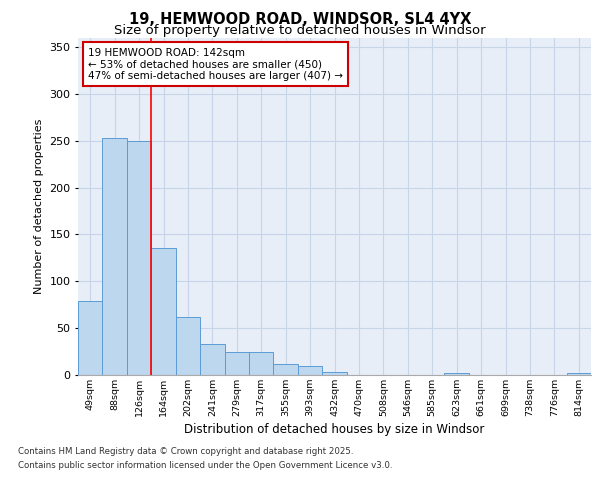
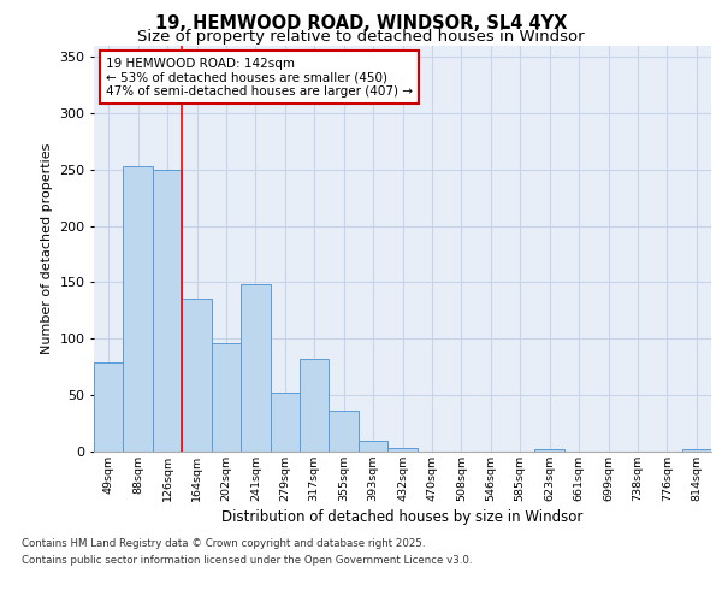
202sqm: 62 -> 96
241sqm: 33 -> 148
279sqm: 25 -> 52
317sqm: 25 -> 82
355sqm: 12 -> 36
